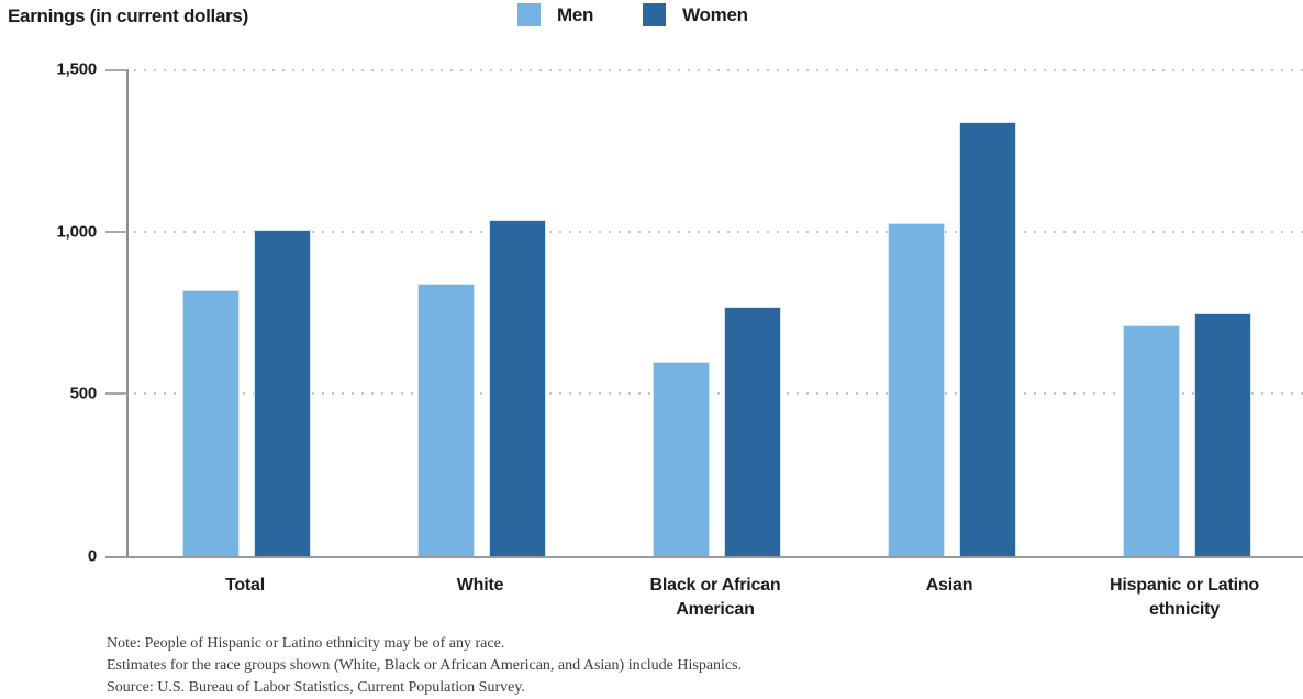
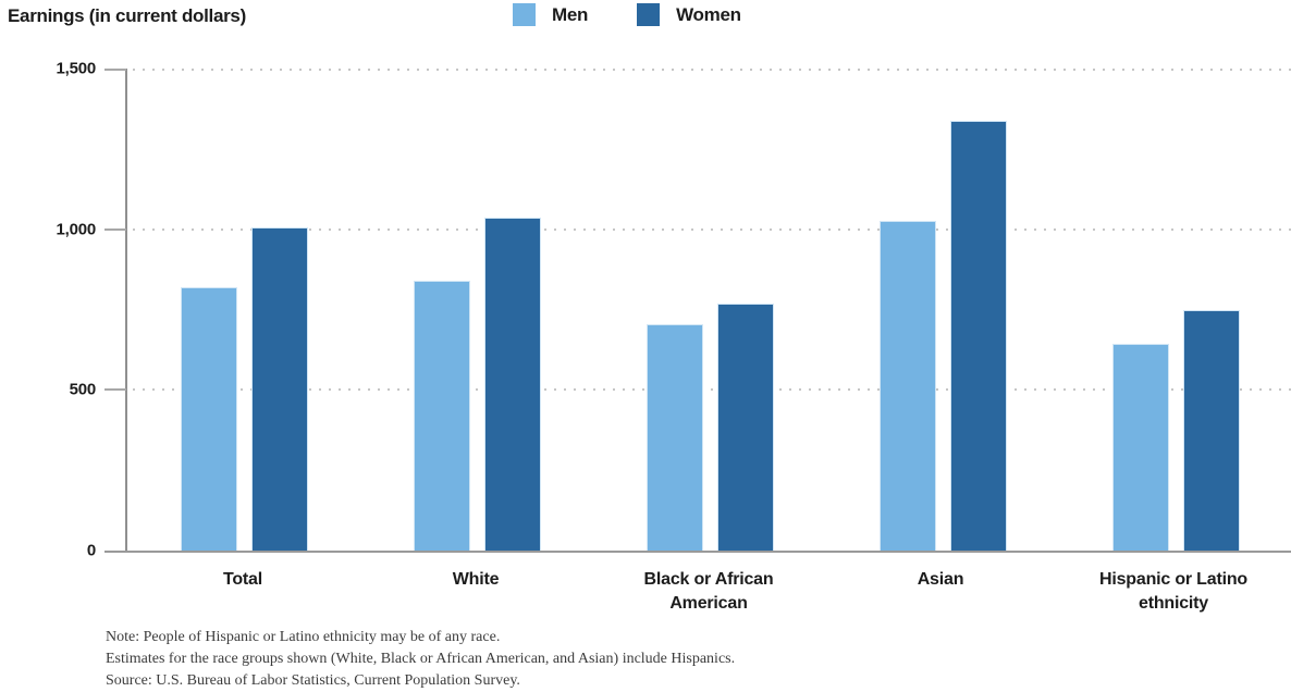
Men/Black or African American: 600 -> 700
Men/Hispanic or Latino ethnicity: 710 -> 640
